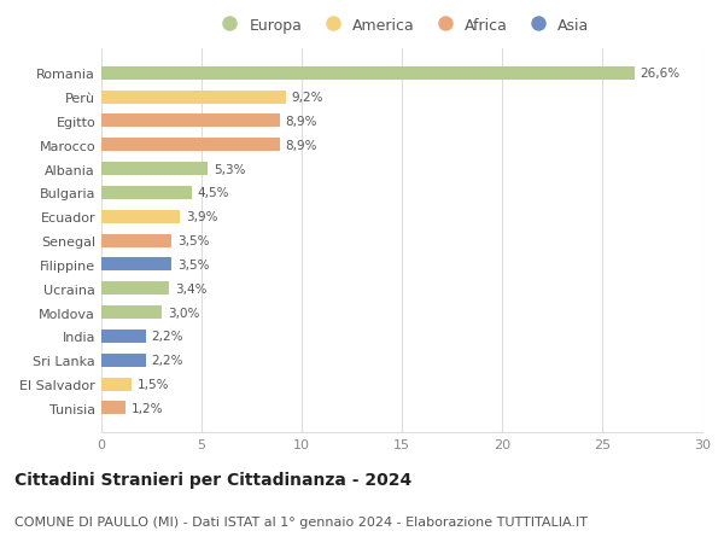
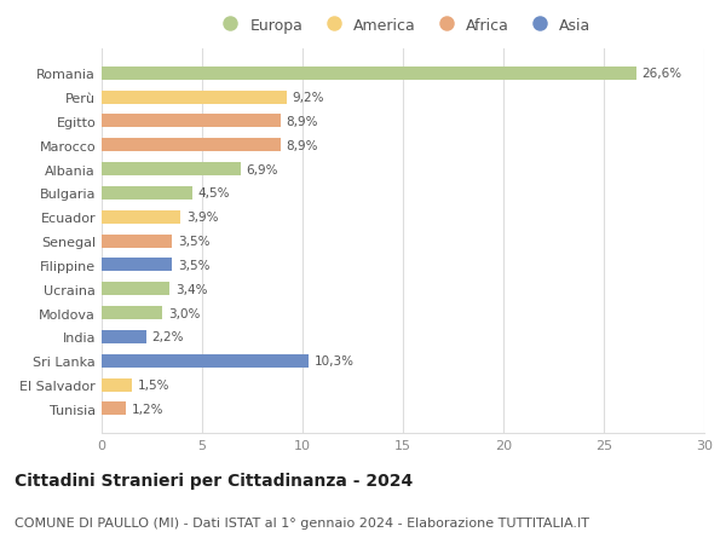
Albania: 5,3% -> 6,9%
Sri Lanka: 2,2% -> 10,3%
